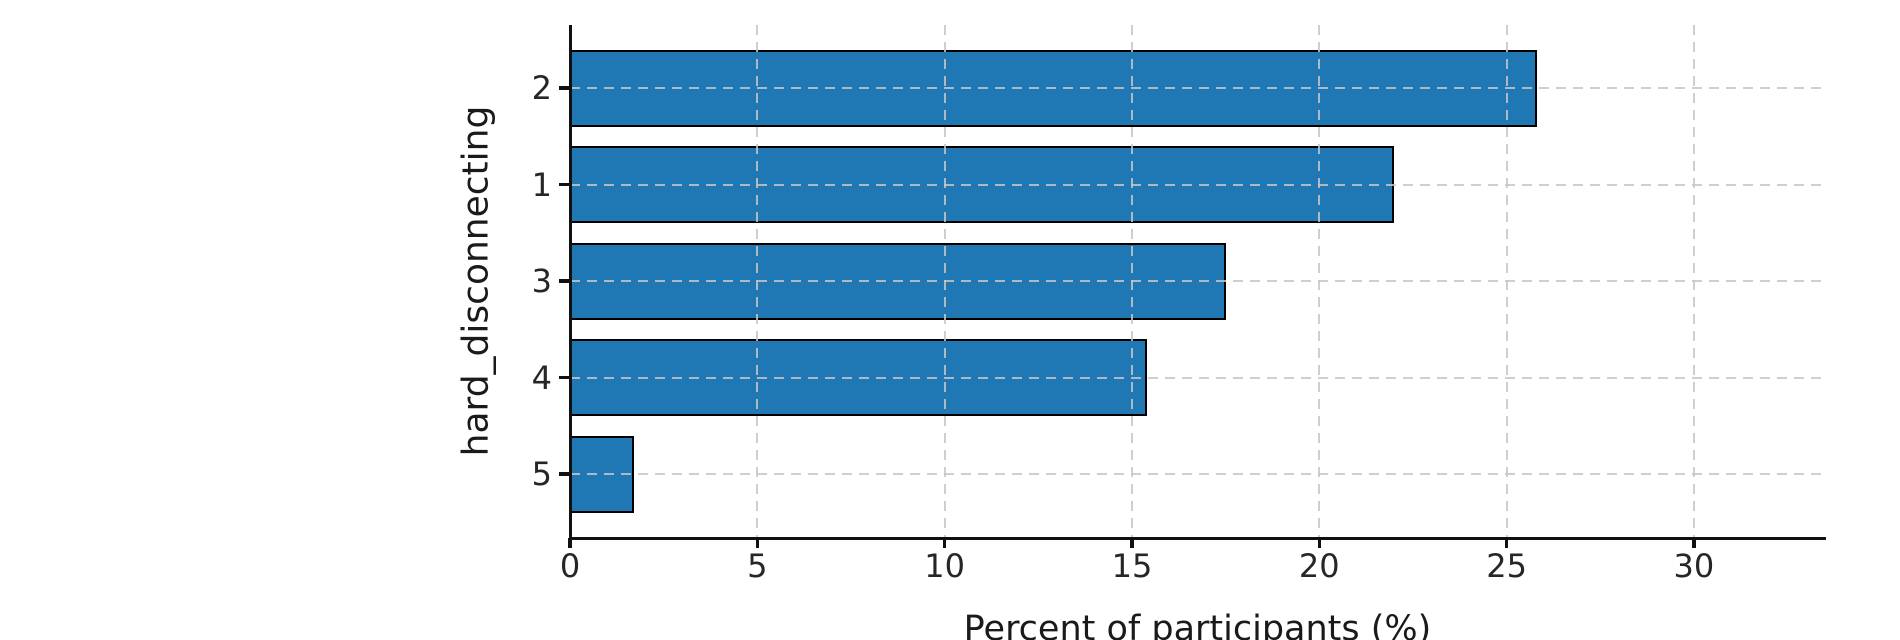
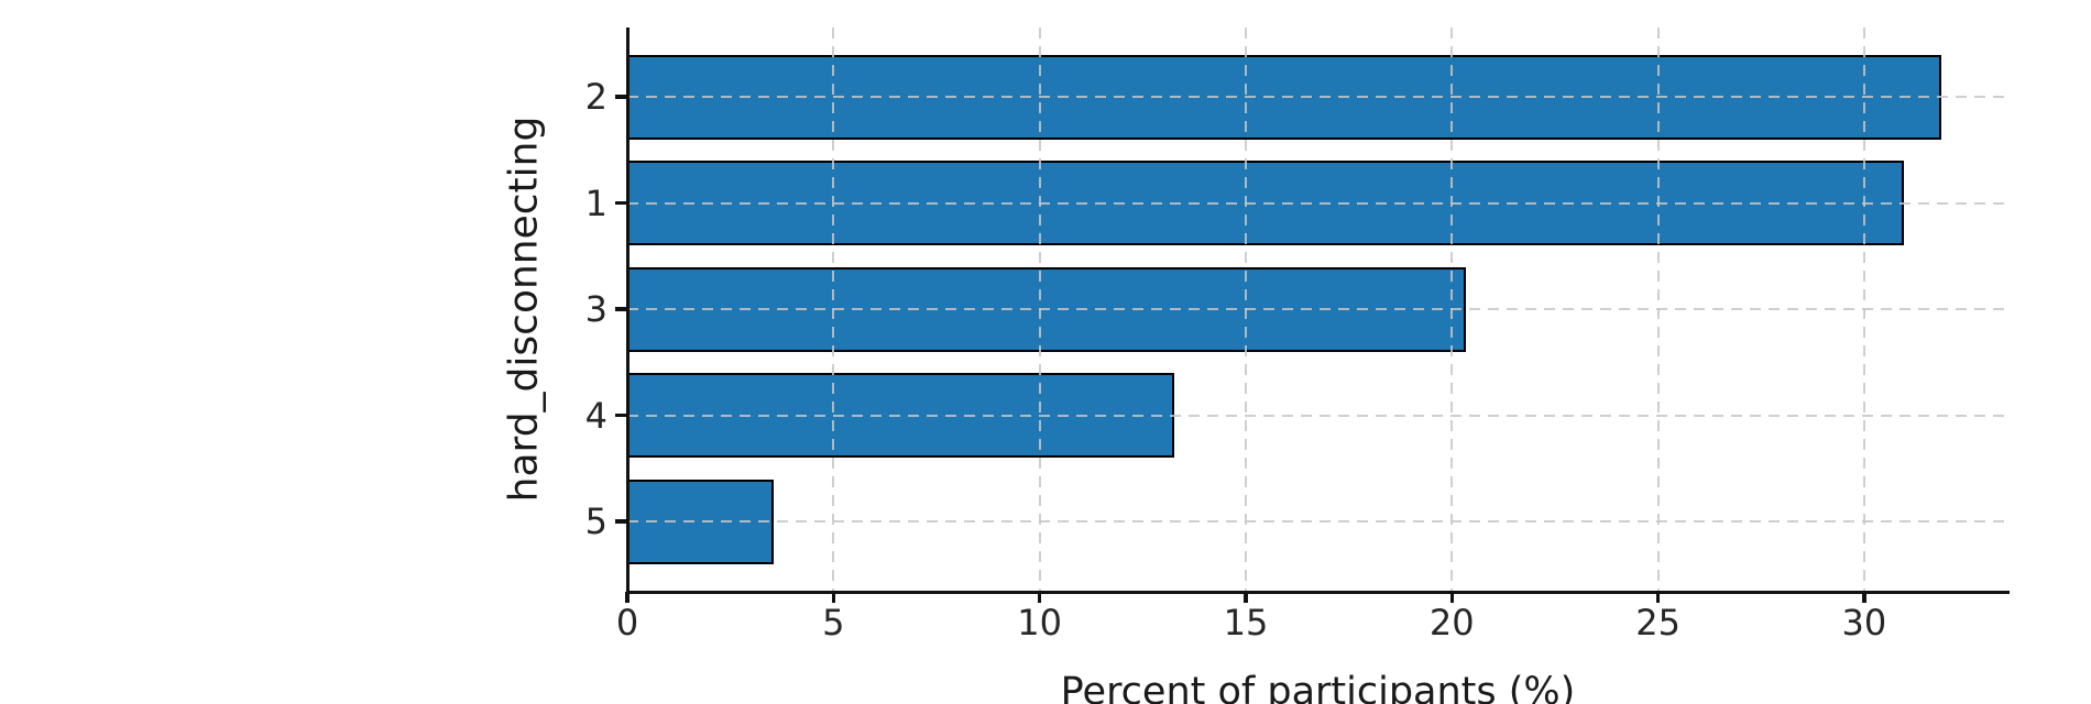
2: 25.8 -> 31.9
1: 22.0 -> 31.0
3: 17.5 -> 20.4
4: 15.4 -> 13.3
5: 1.7 -> 3.5
